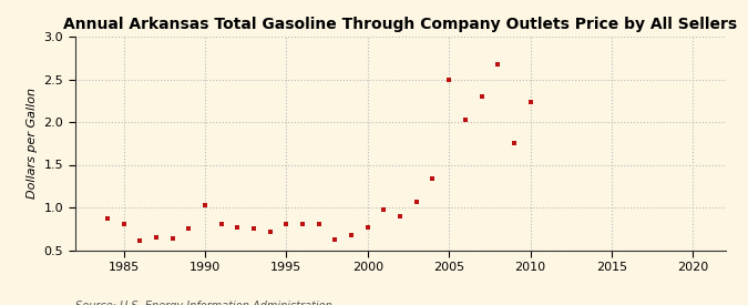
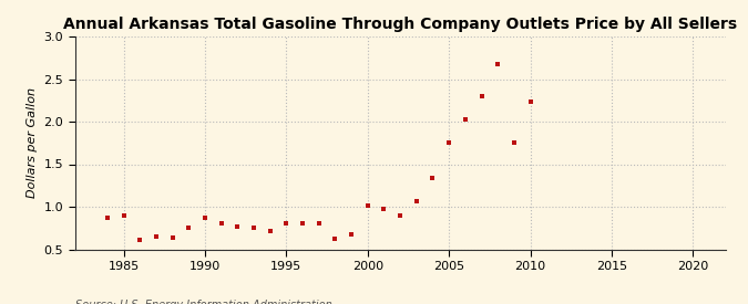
1985: 0.80 -> 0.89
1990: 1.02 -> 0.87
2000: 0.76 -> 1.01
2005: 2.50 -> 1.75
